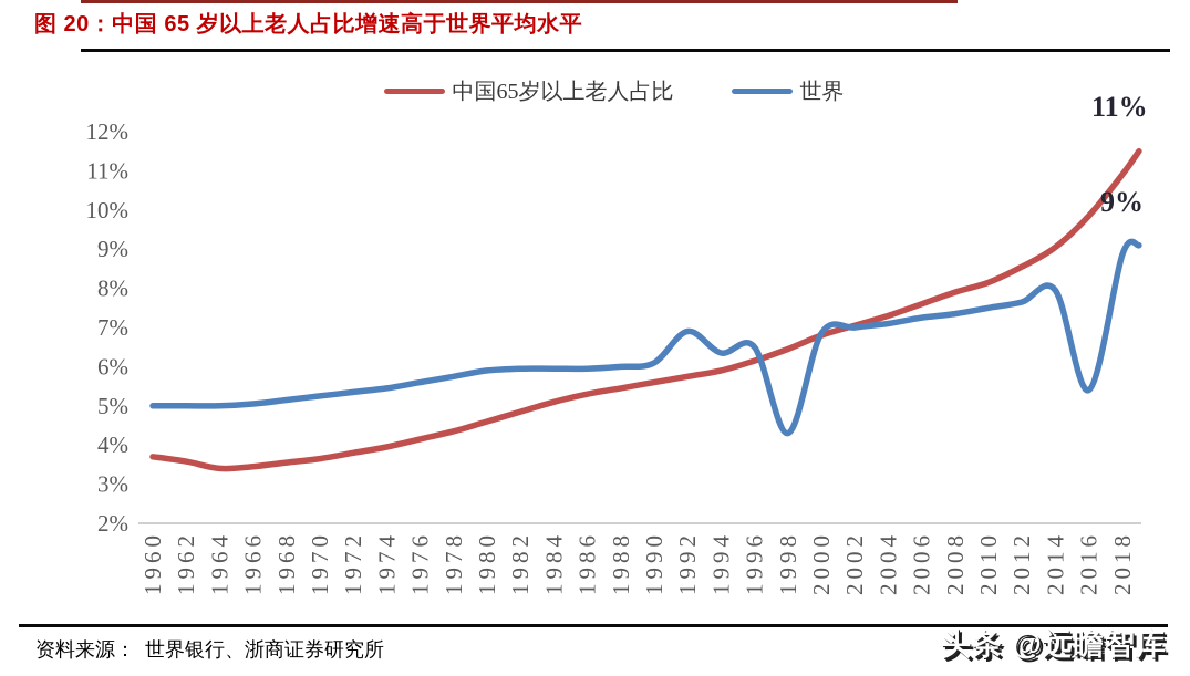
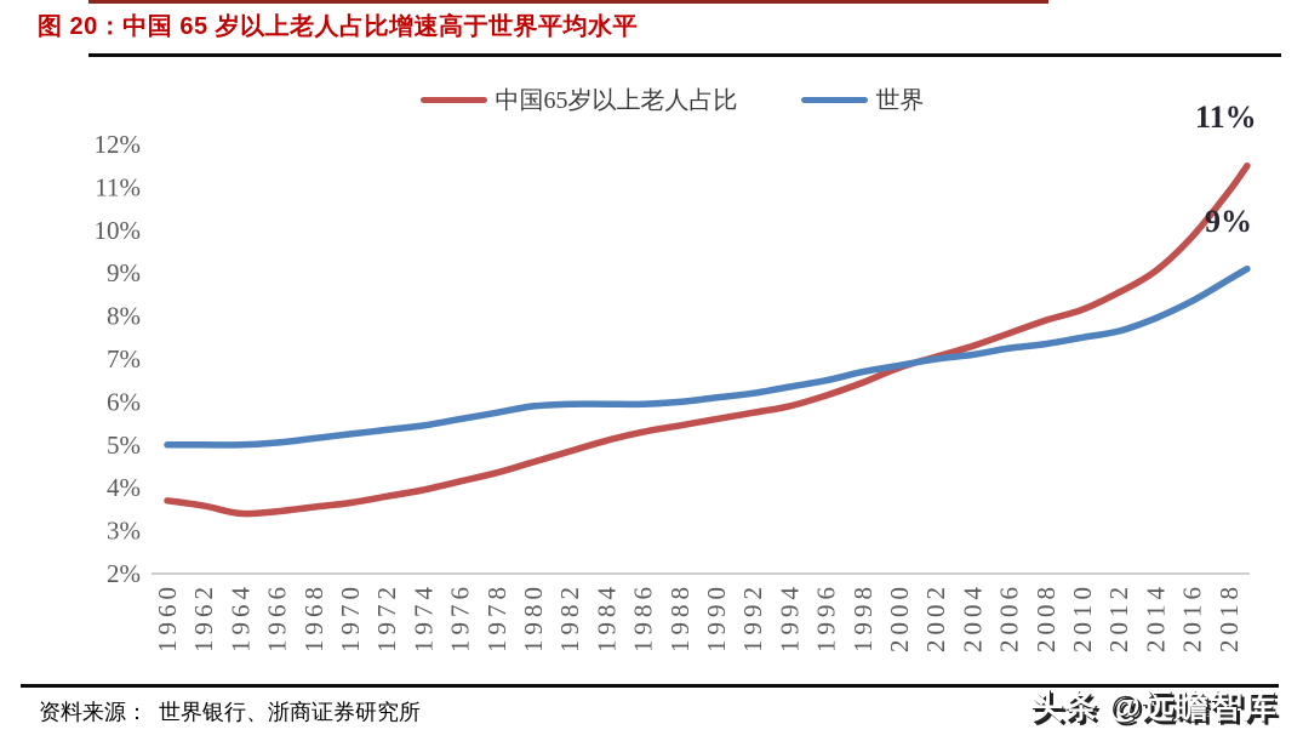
世界/1992: 6.9% -> 6.2%
世界/1998: 4.3% -> 6.7%
世界/2016: 5.4% -> 8.3%
